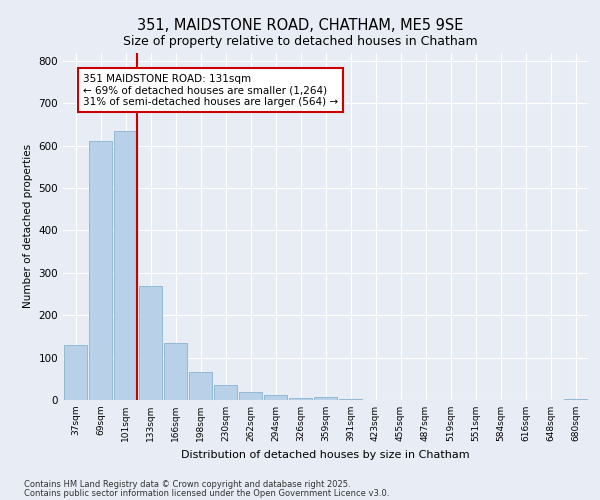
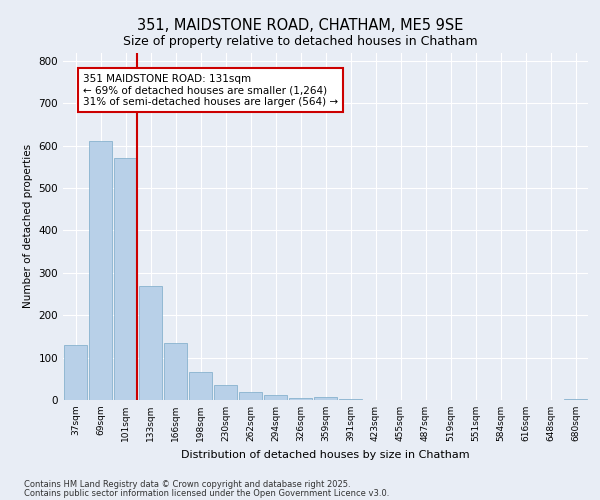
101sqm: 635 -> 570
